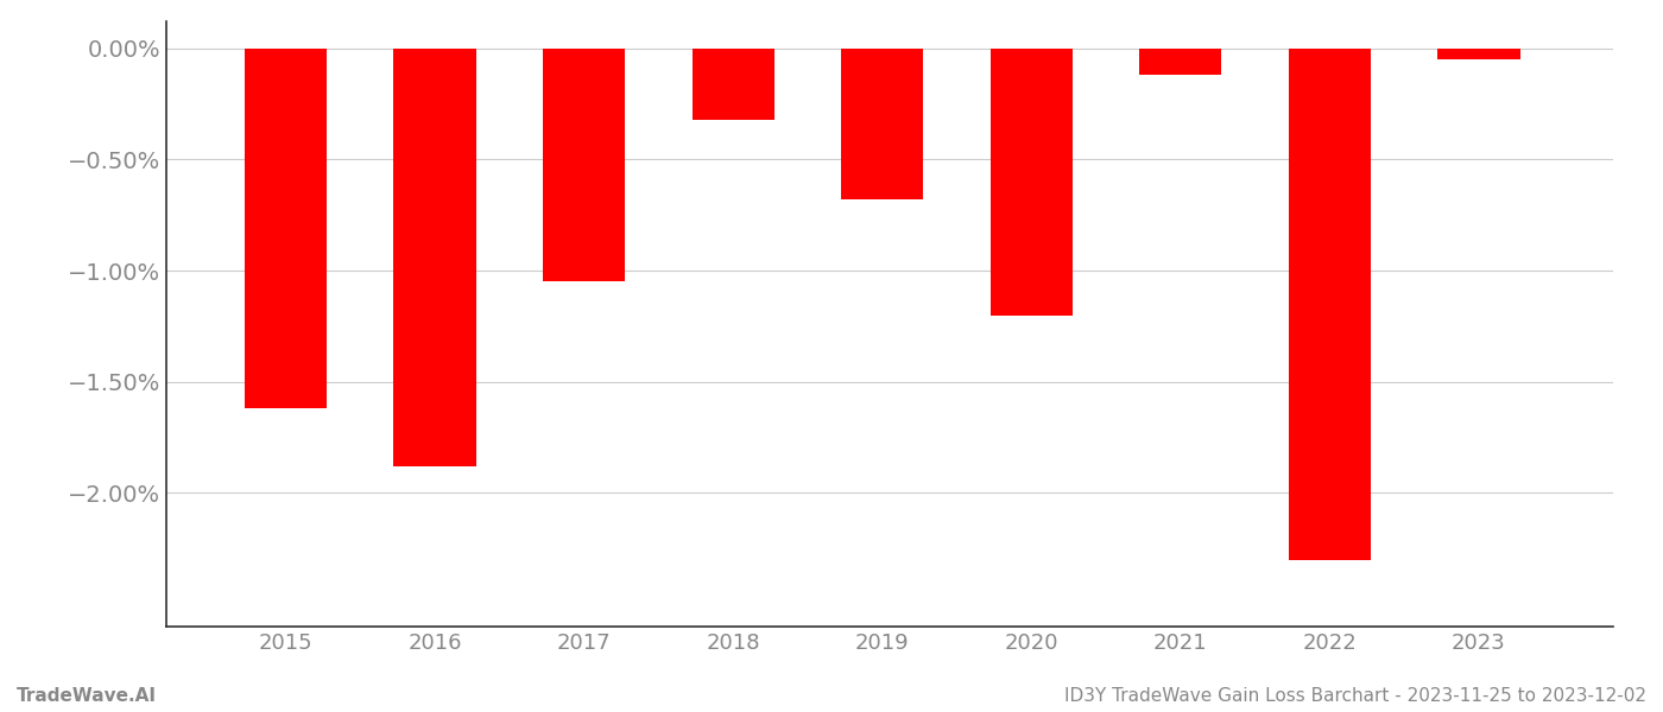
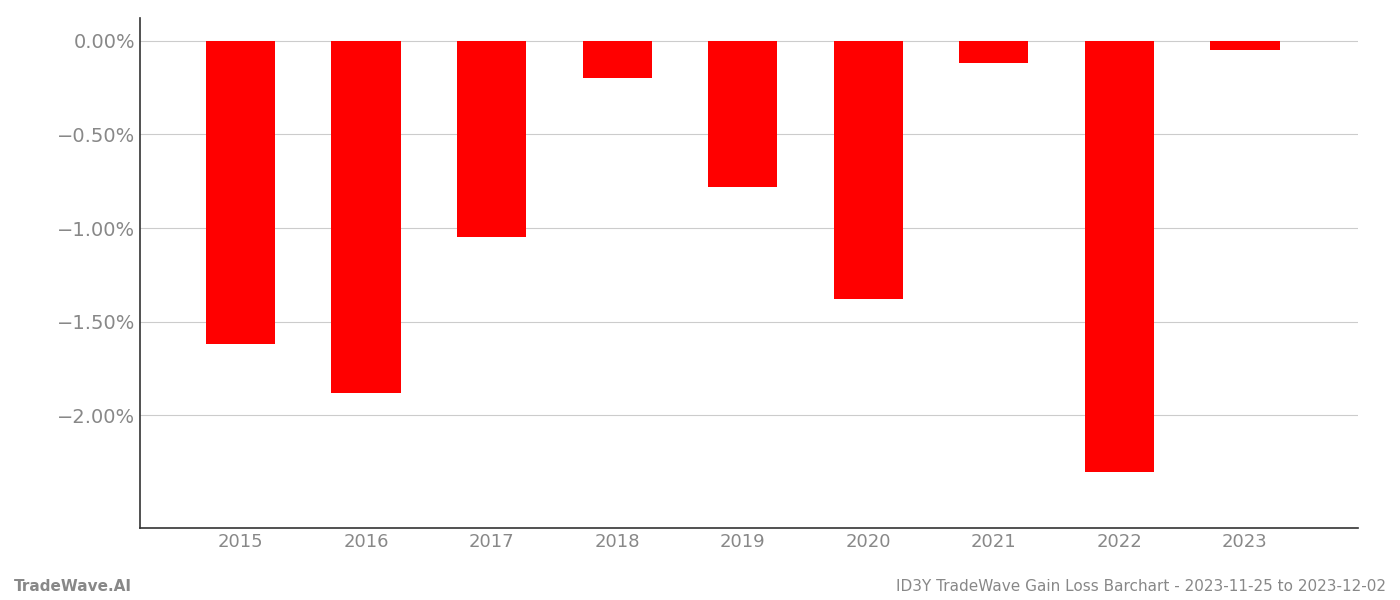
2018: -0.32% -> -0.20%
2019: -0.68% -> -0.78%
2020: -1.20% -> -1.38%
